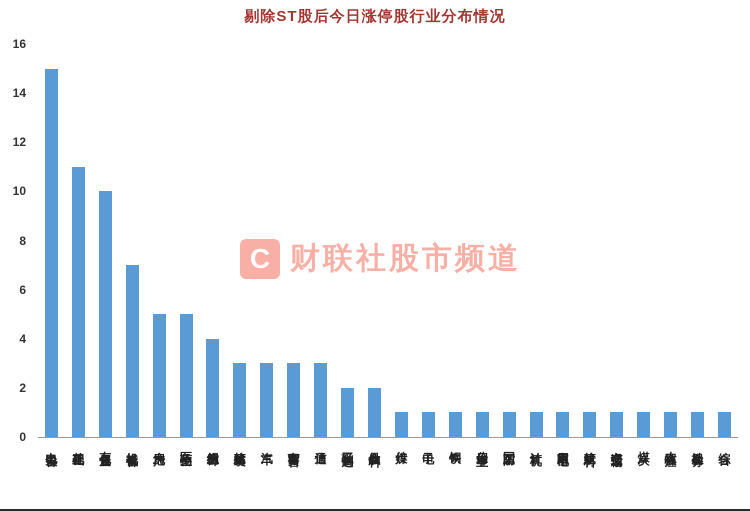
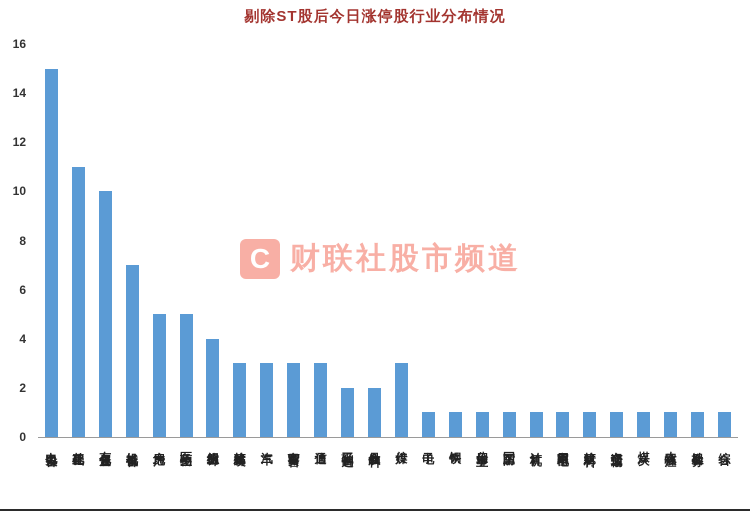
传媒: 1 -> 3
